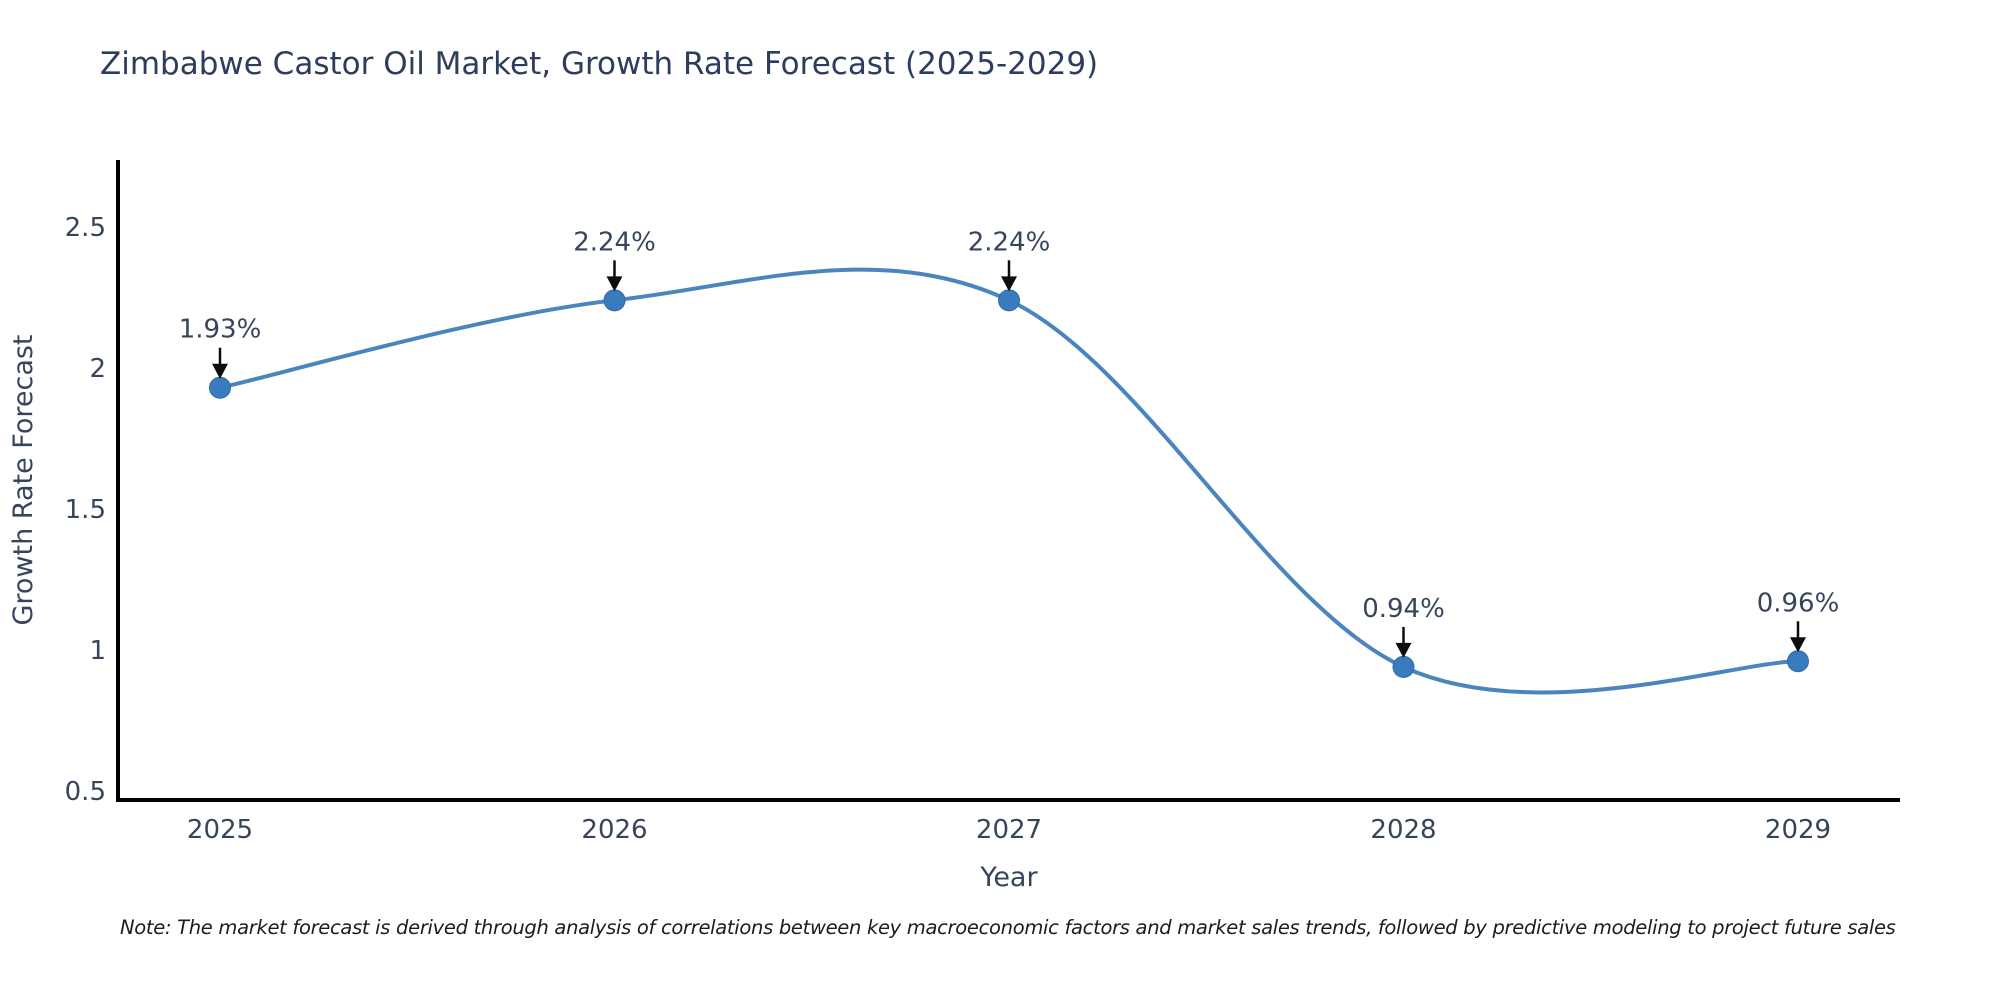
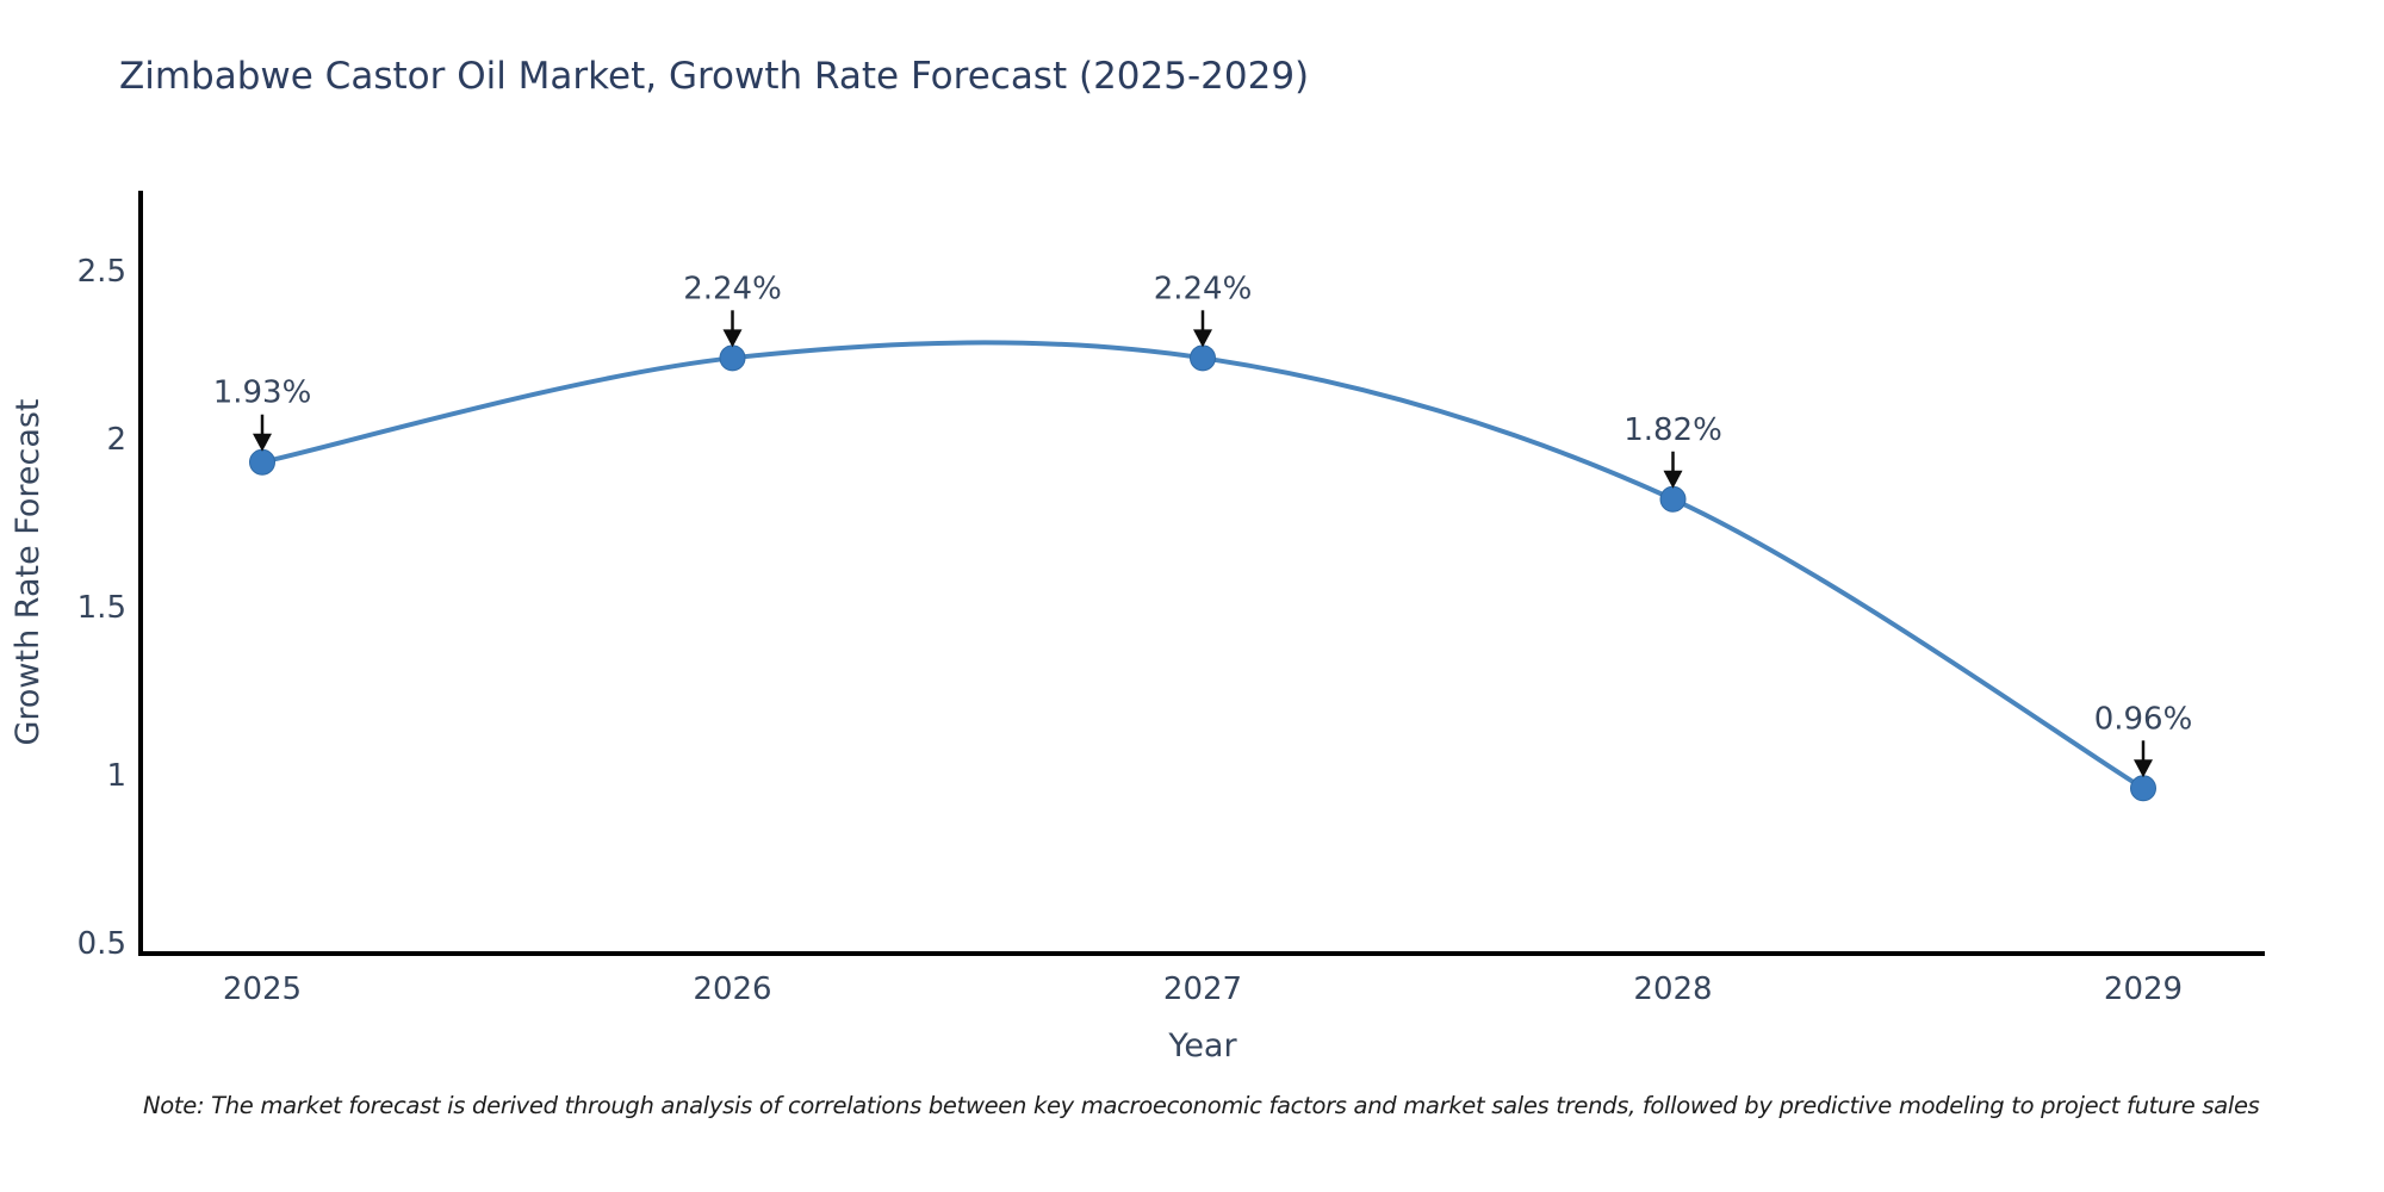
2028: 0.94% -> 1.82%
